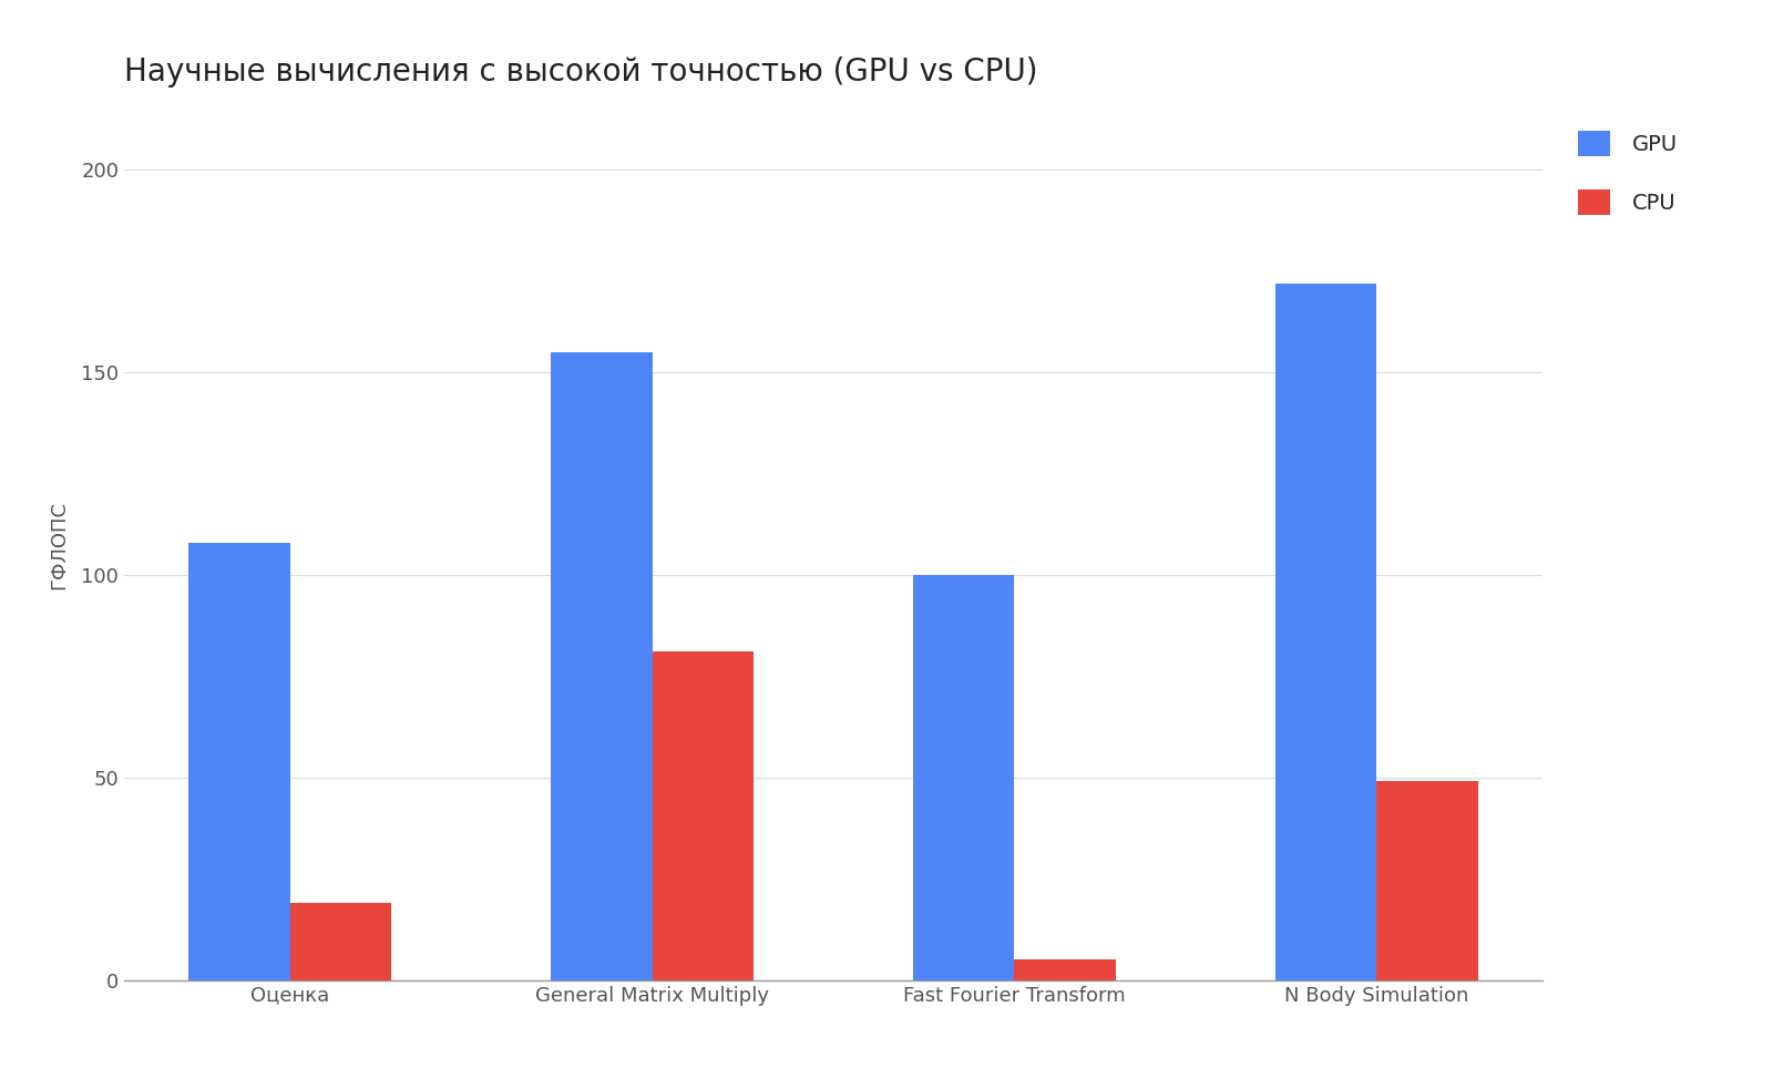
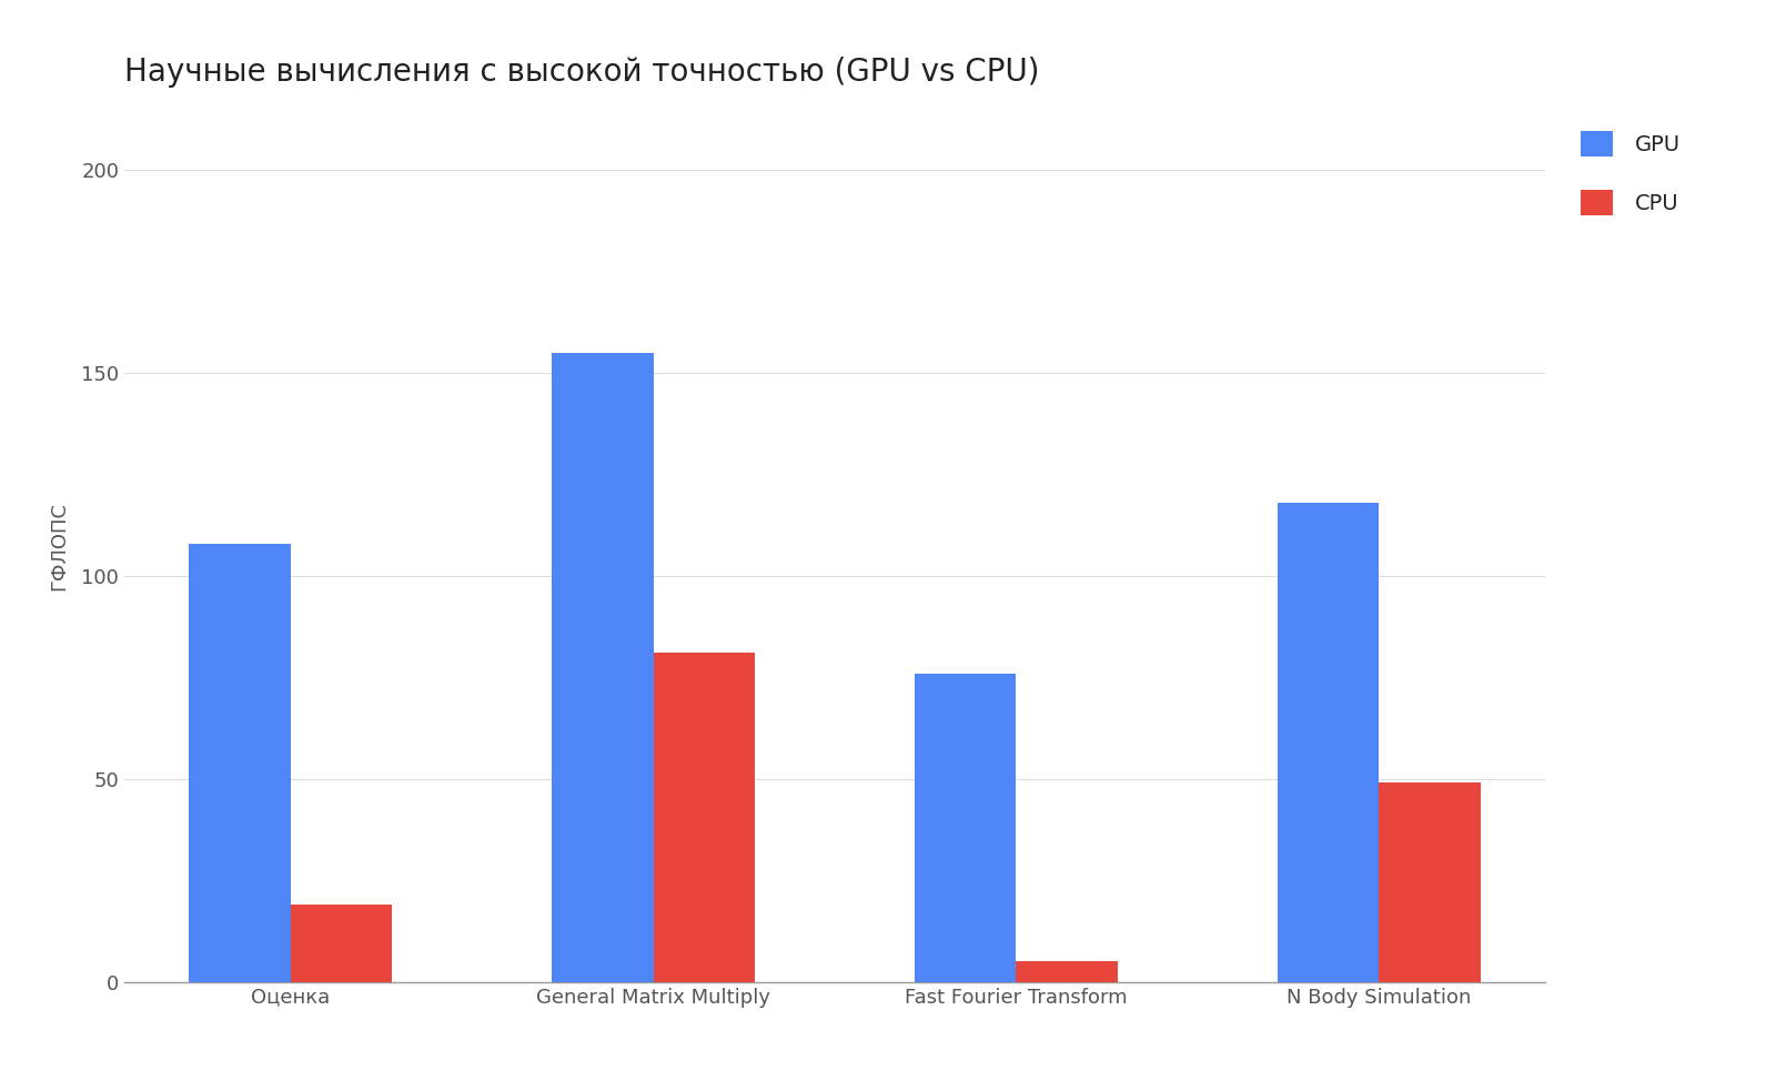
GPU/Fast Fourier Transform: 100 -> 76
GPU/N Body Simulation: 172 -> 118
